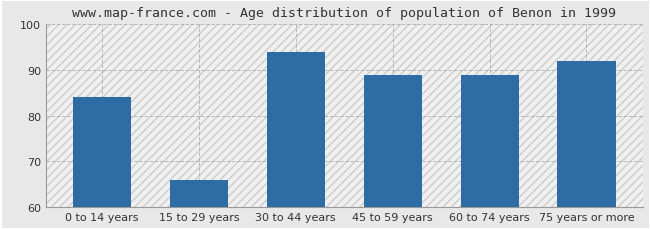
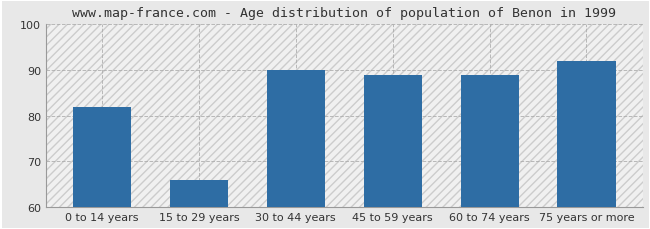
0 to 14 years: 84 -> 82
30 to 44 years: 94 -> 90
